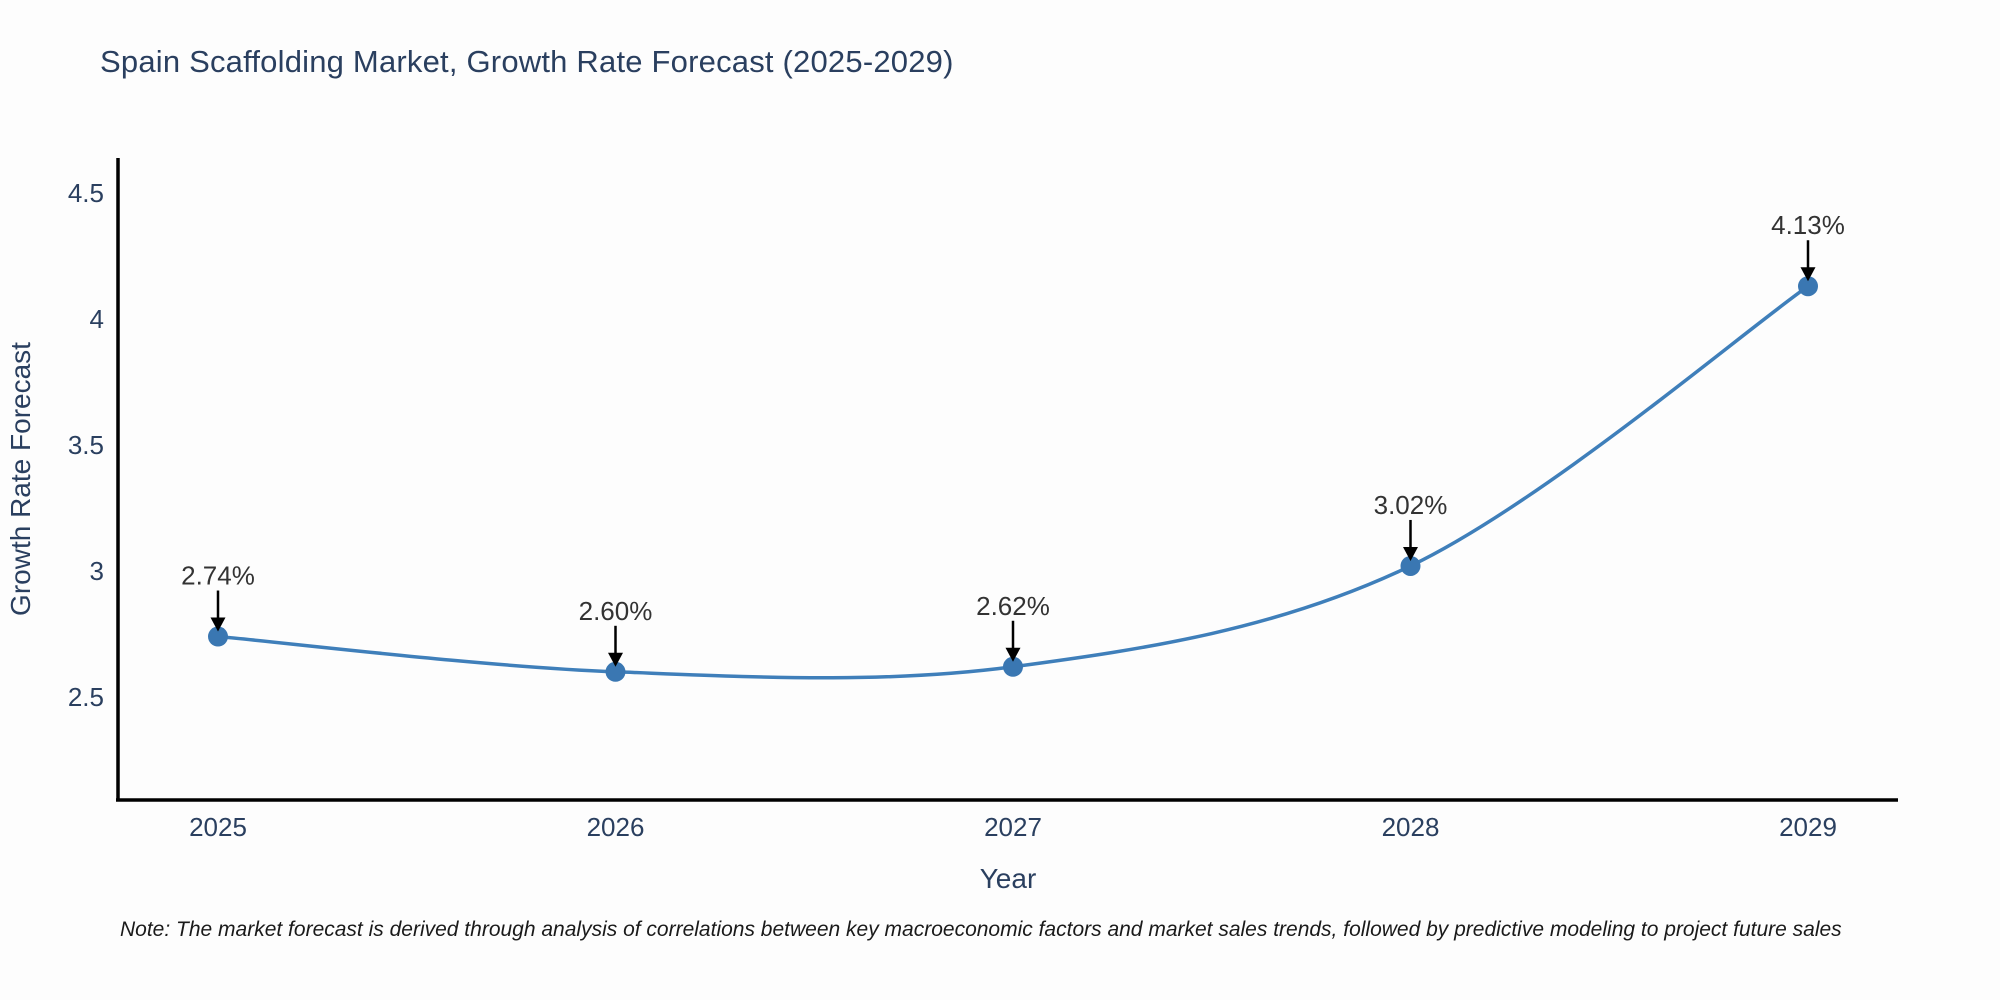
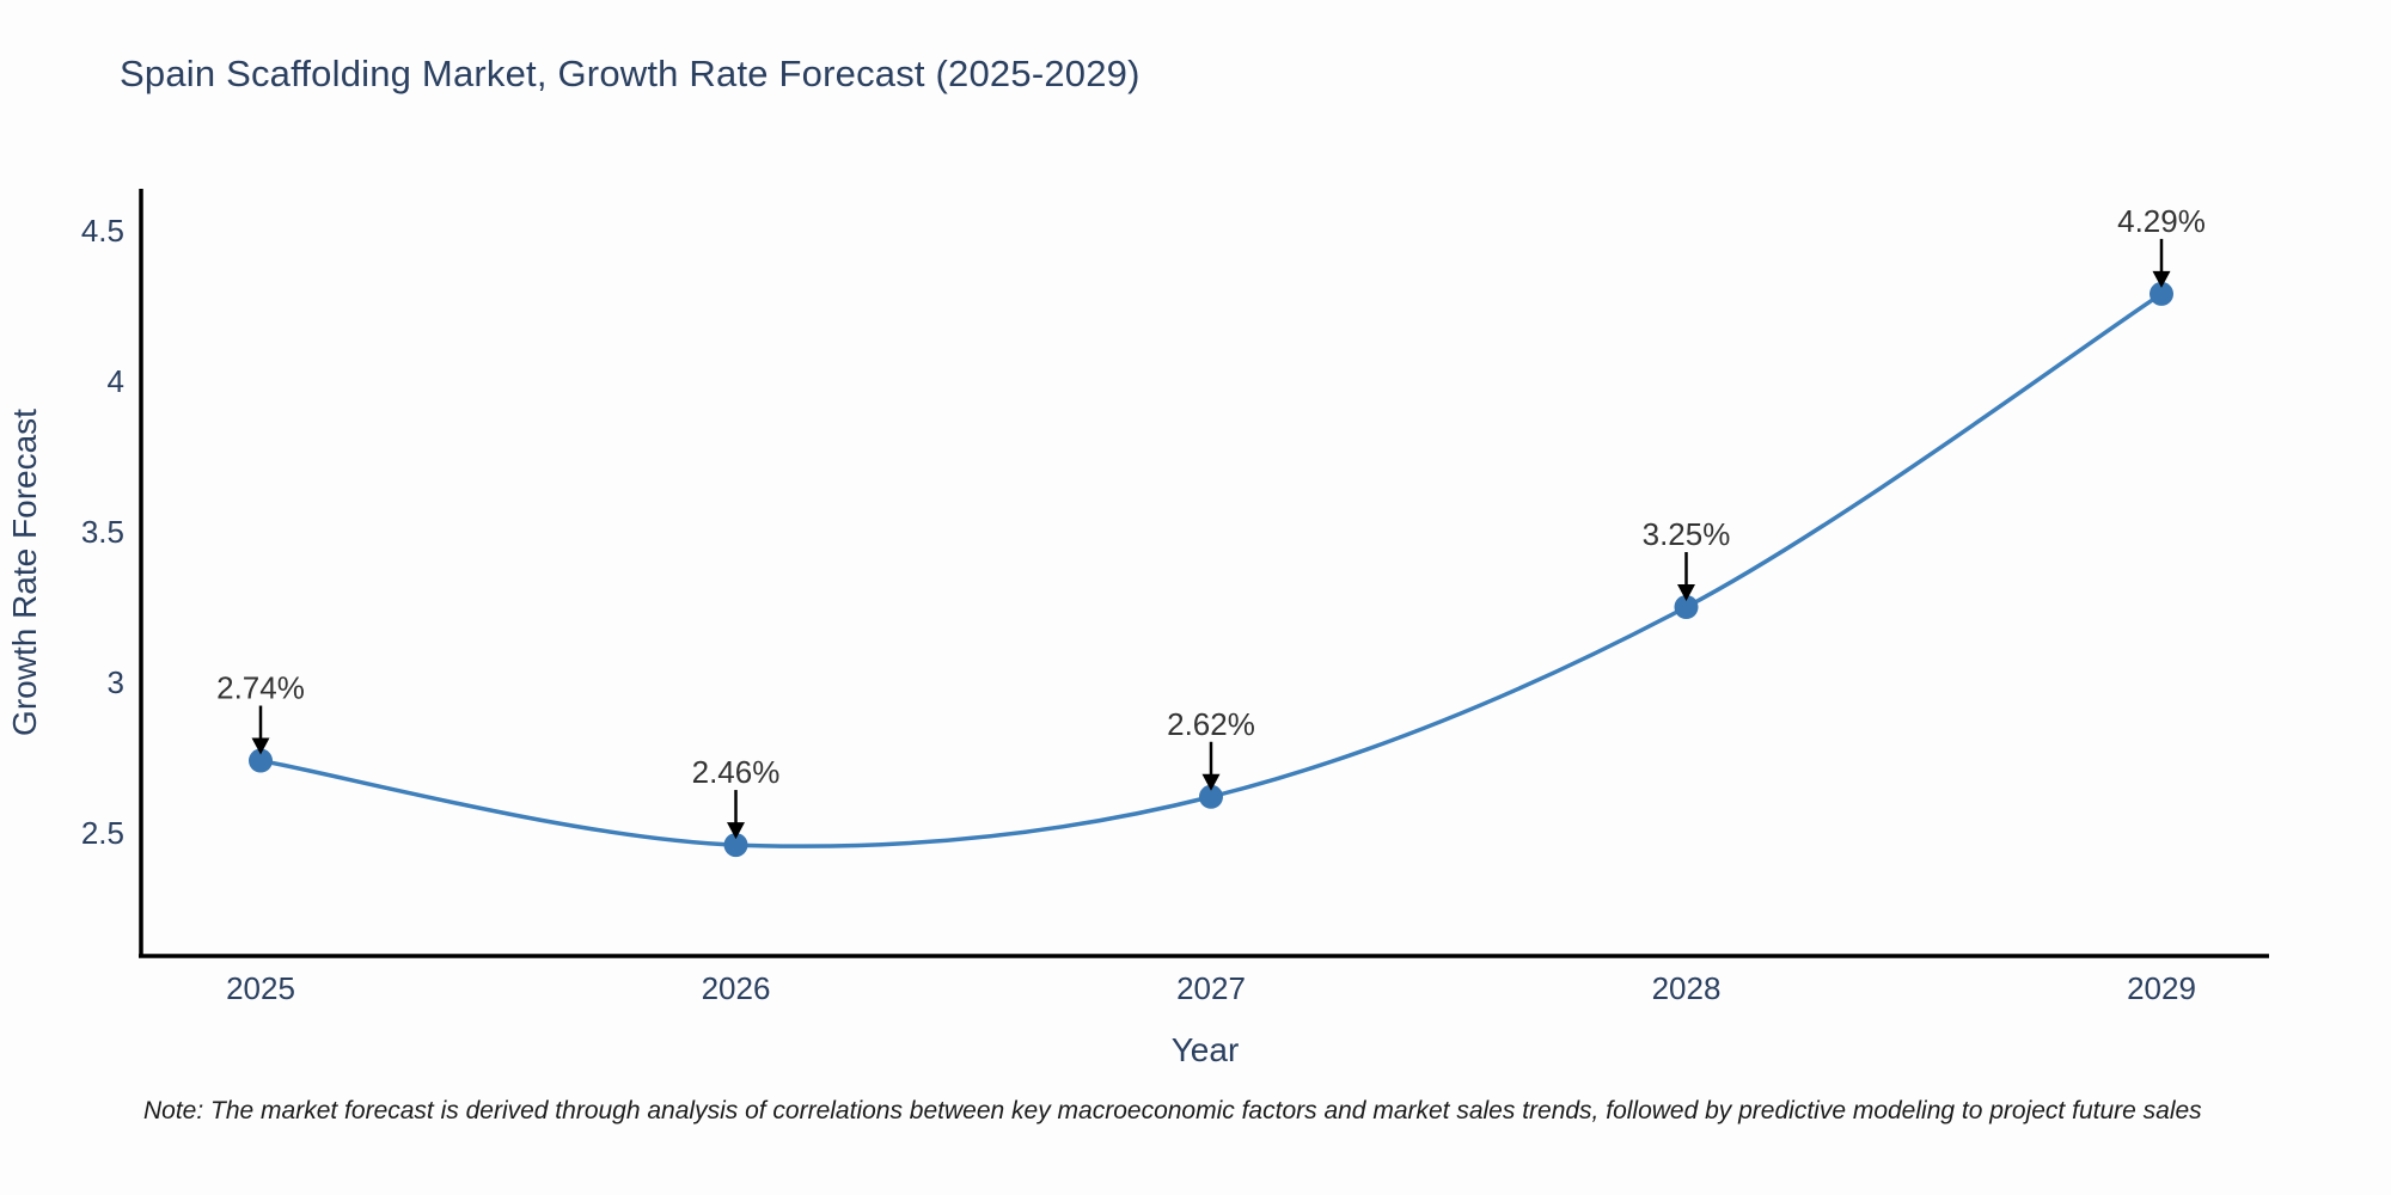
2026: 2.60% -> 2.46%
2028: 3.02% -> 3.25%
2029: 4.13% -> 4.29%
